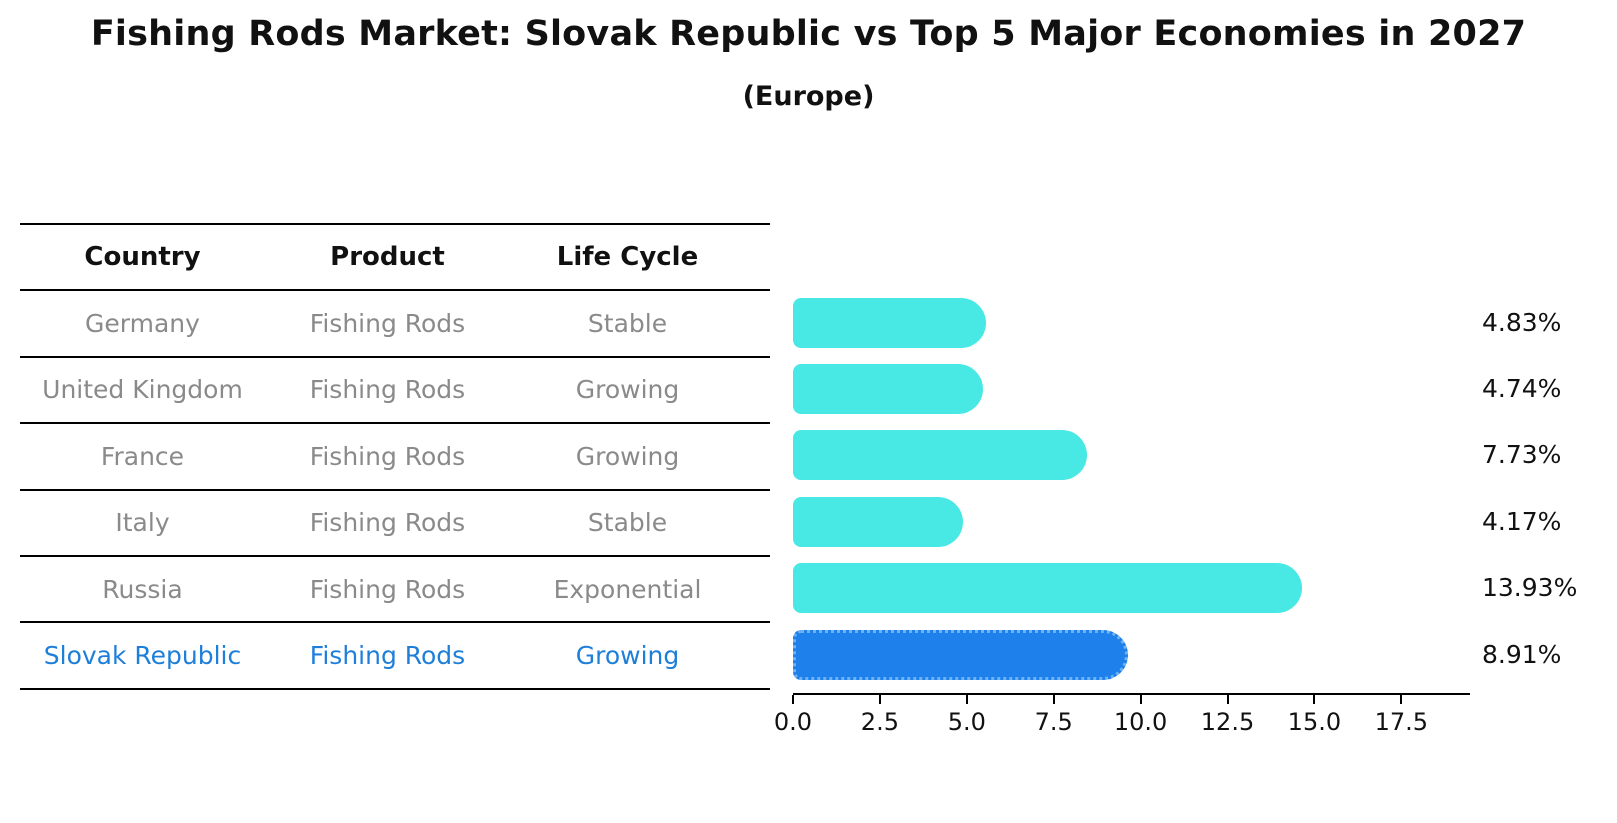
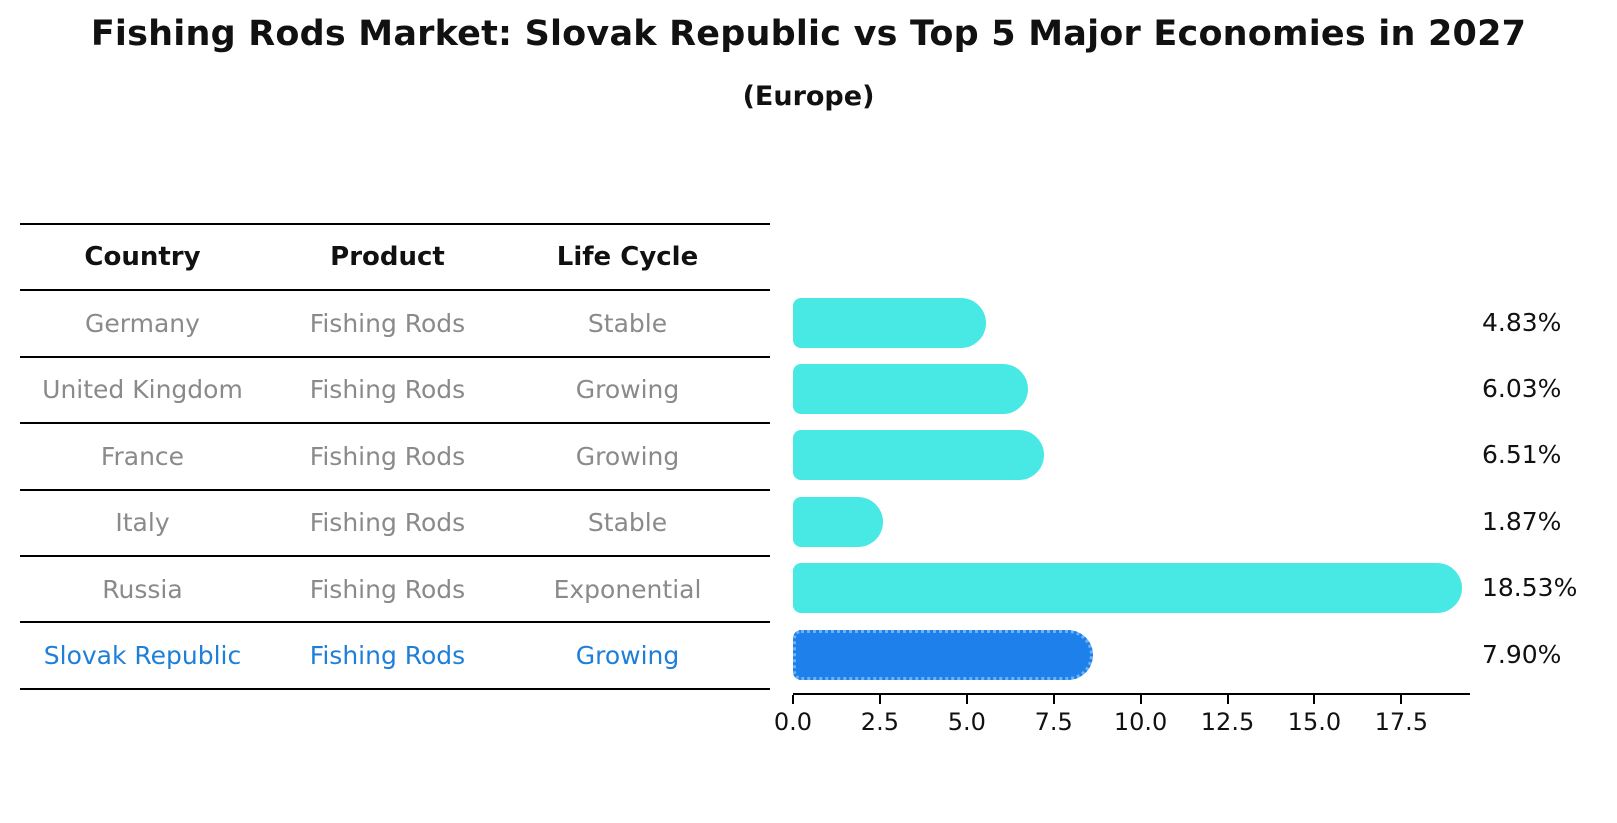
United Kingdom: 4.74% -> 6.03%
France: 7.73% -> 6.51%
Italy: 4.17% -> 1.87%
Russia: 13.93% -> 18.53%
Slovak Republic: 8.91% -> 7.90%
